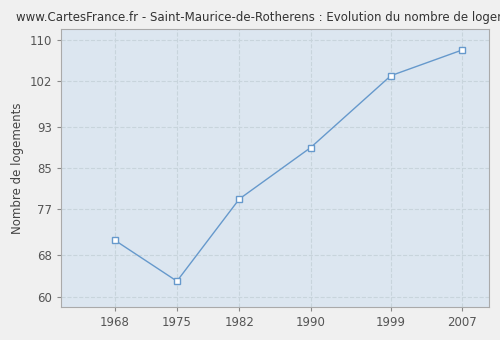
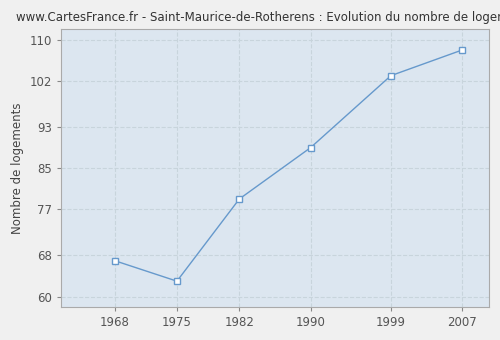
1968: 71 -> 67
